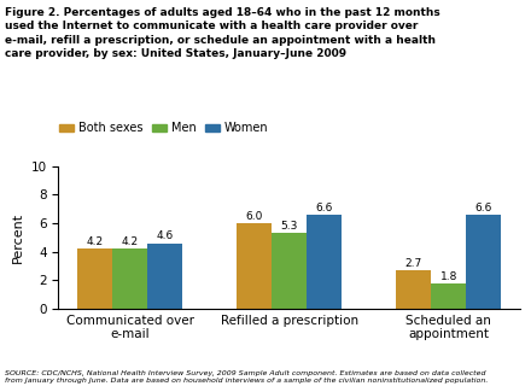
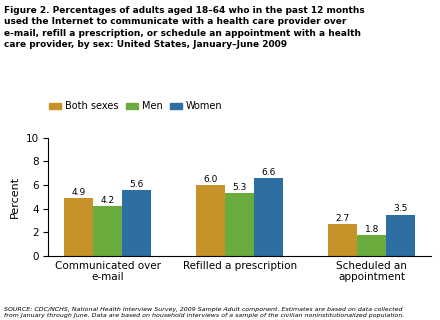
Both sexes/Communicated over e-mail: 4.2 -> 4.9
Women/Communicated over e-mail: 4.6 -> 5.6
Women/Scheduled an appointment: 6.6 -> 3.5
